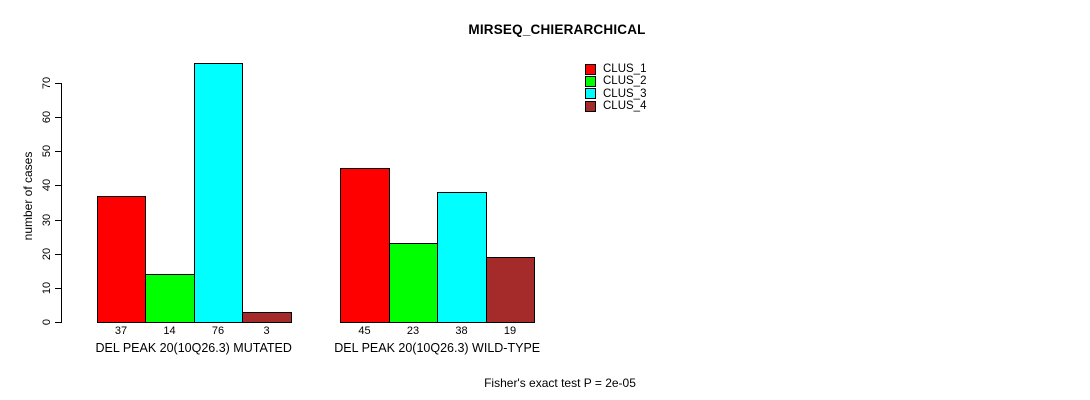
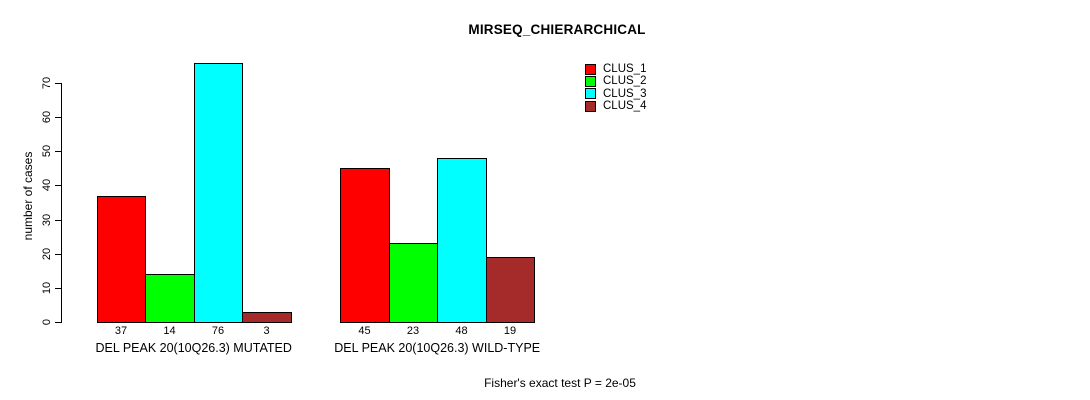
CLUS_3/DEL PEAK 20(10Q26.3) WILD-TYPE: 38 -> 48
